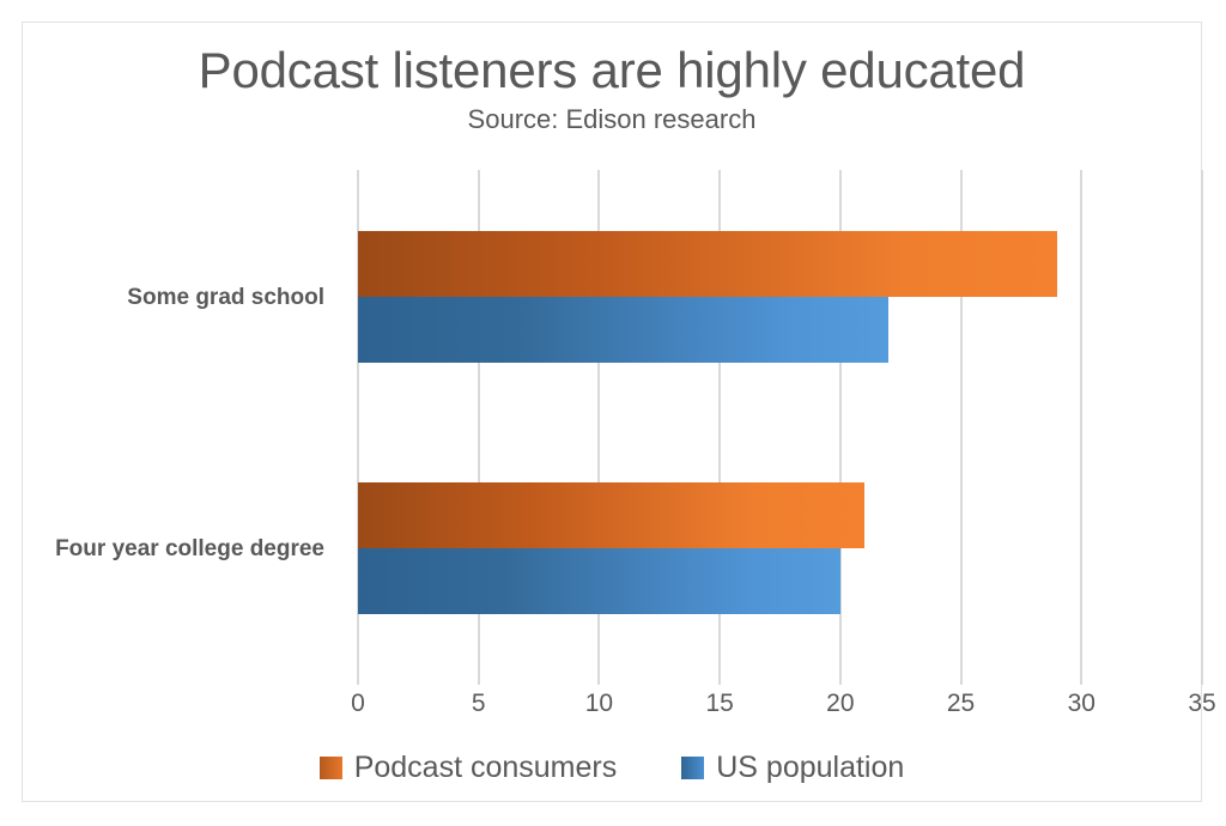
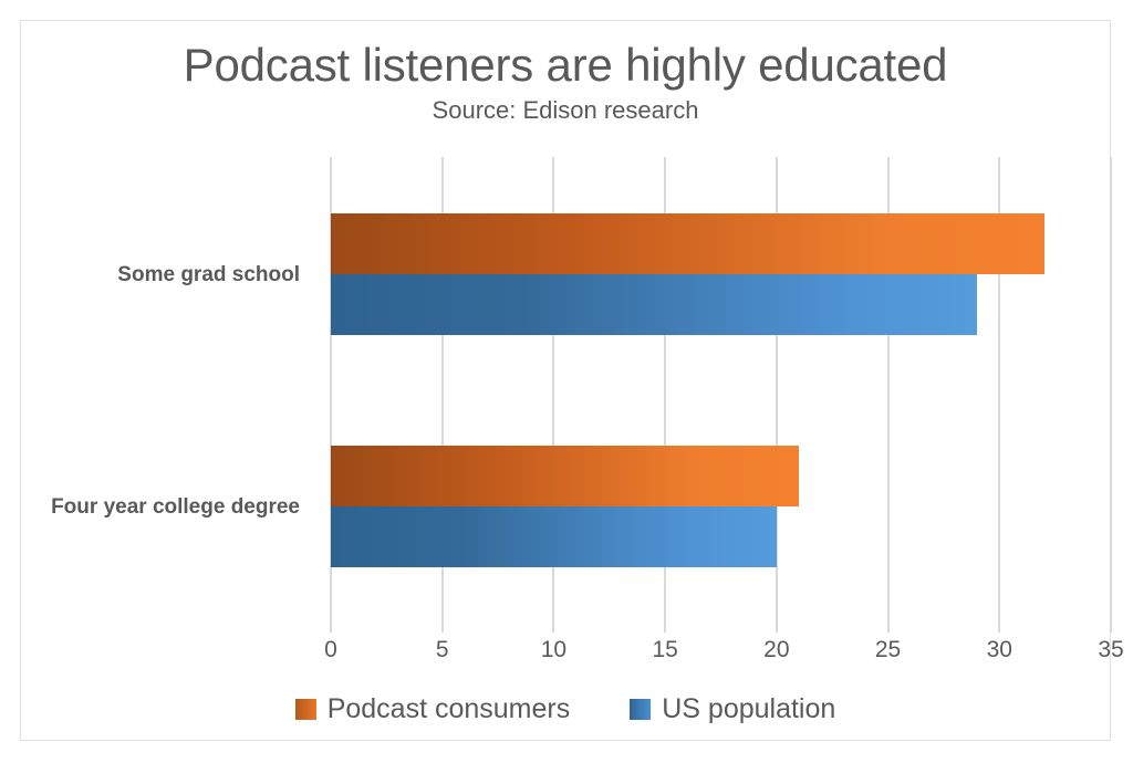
Podcast consumers/Some grad school: 29 -> 32
US population/Some grad school: 22 -> 29
